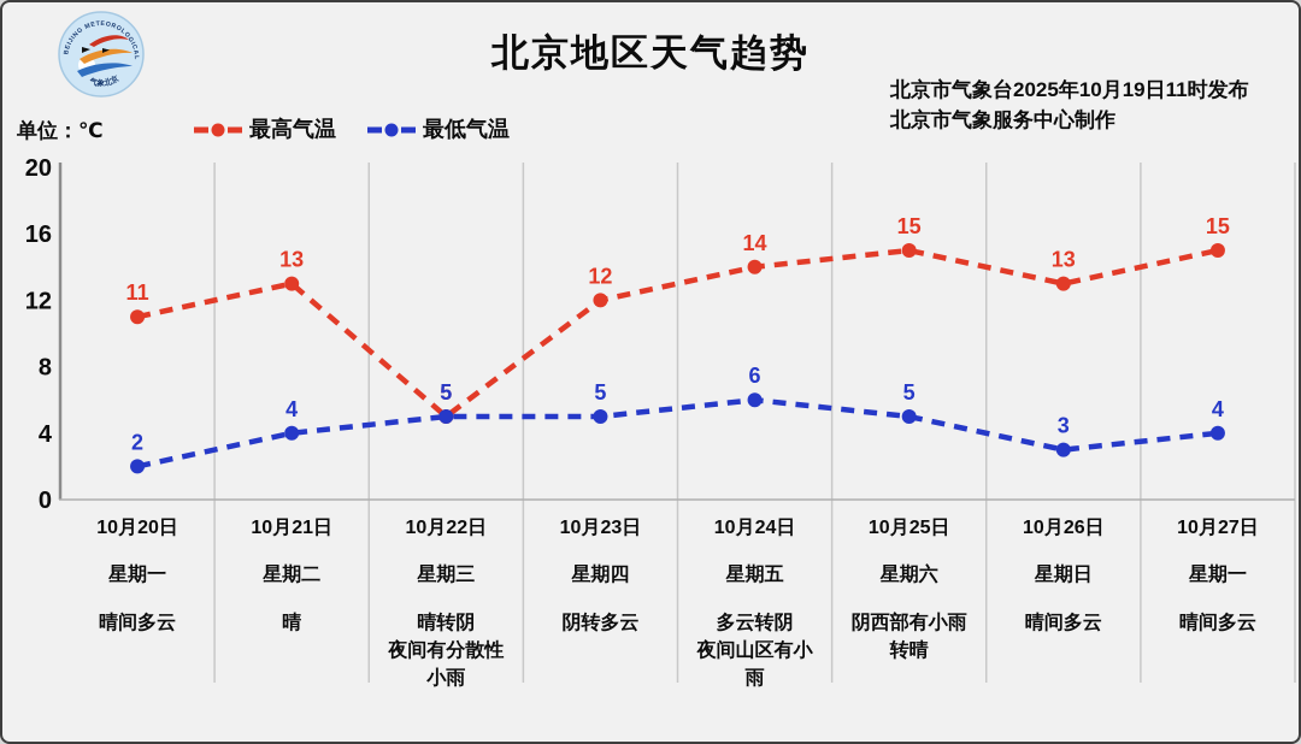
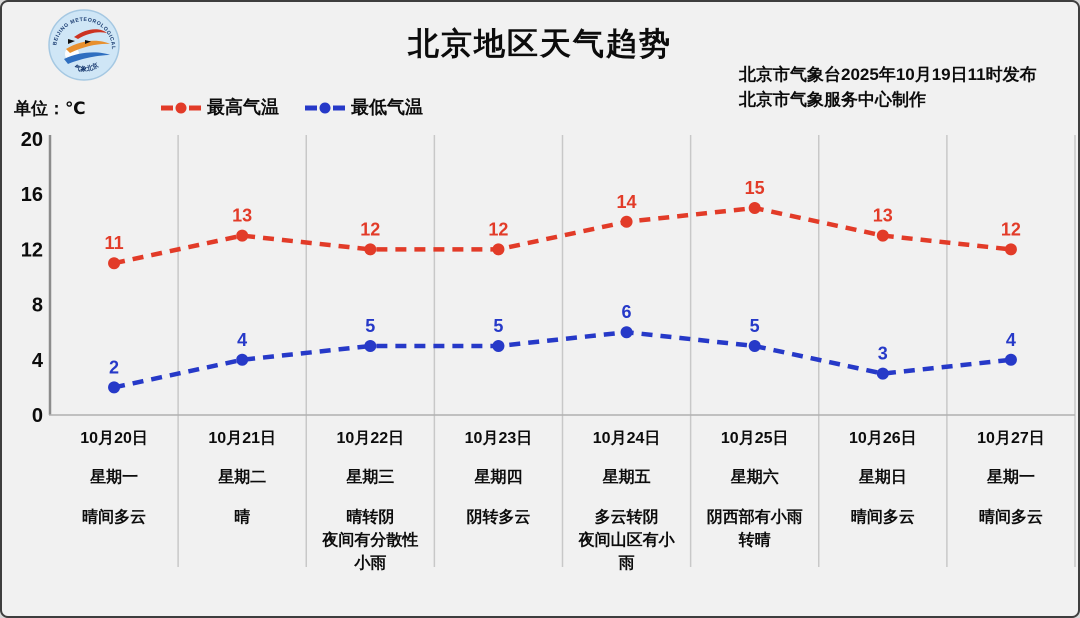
最高气温/10月22日: 5 -> 12
最高气温/10月27日: 15 -> 12
